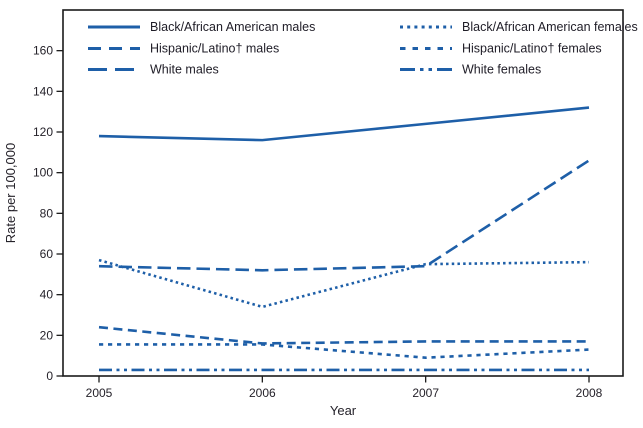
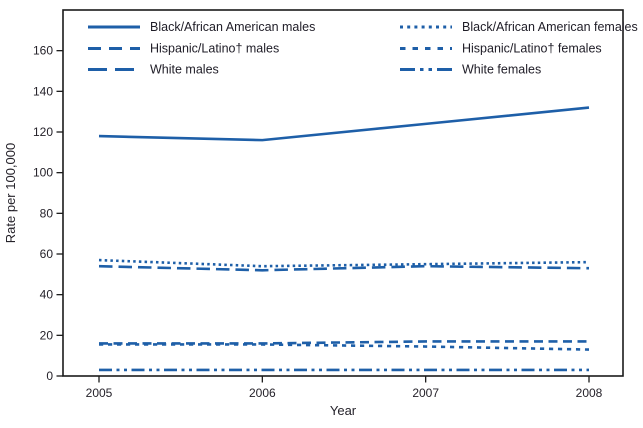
Hispanic/Latino† males/2005: 24 -> 16
Black/African American females/2006: 34 -> 54
Hispanic/Latino† females/2007: 9 -> 14
White males/2008: 106 -> 53
